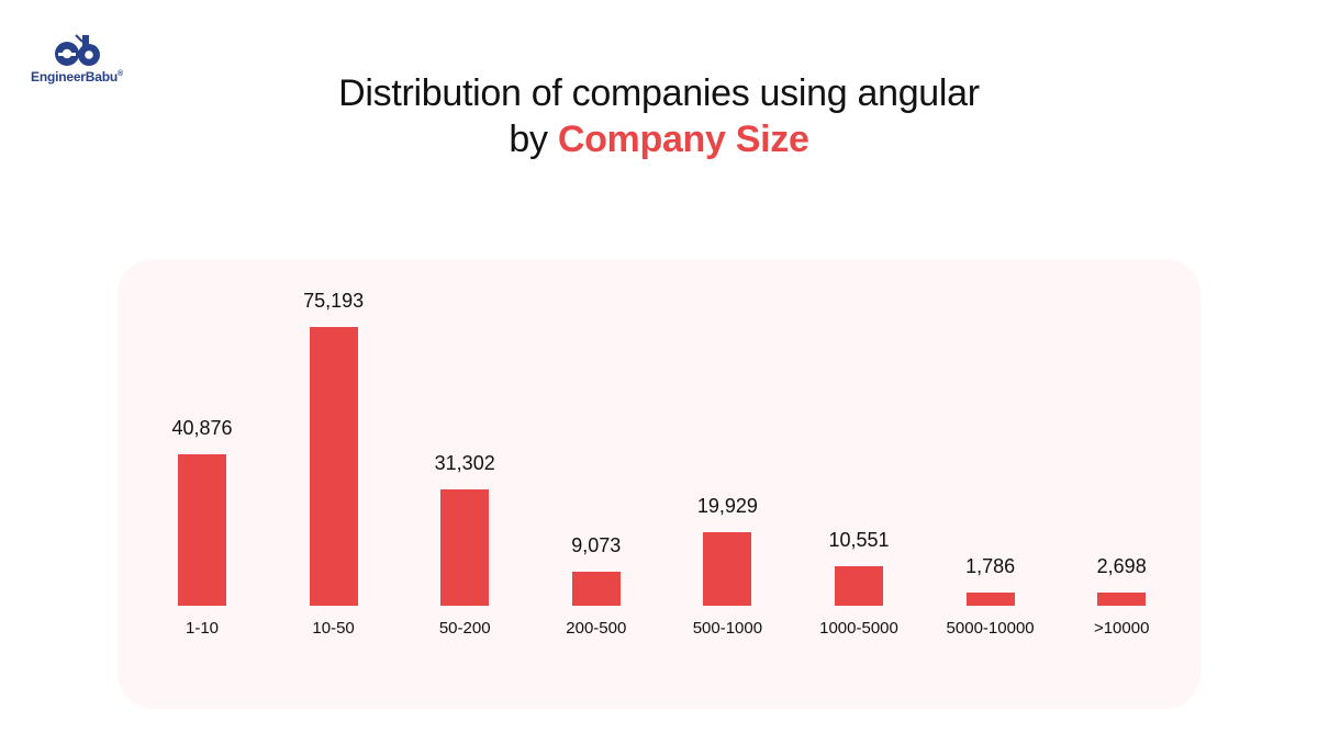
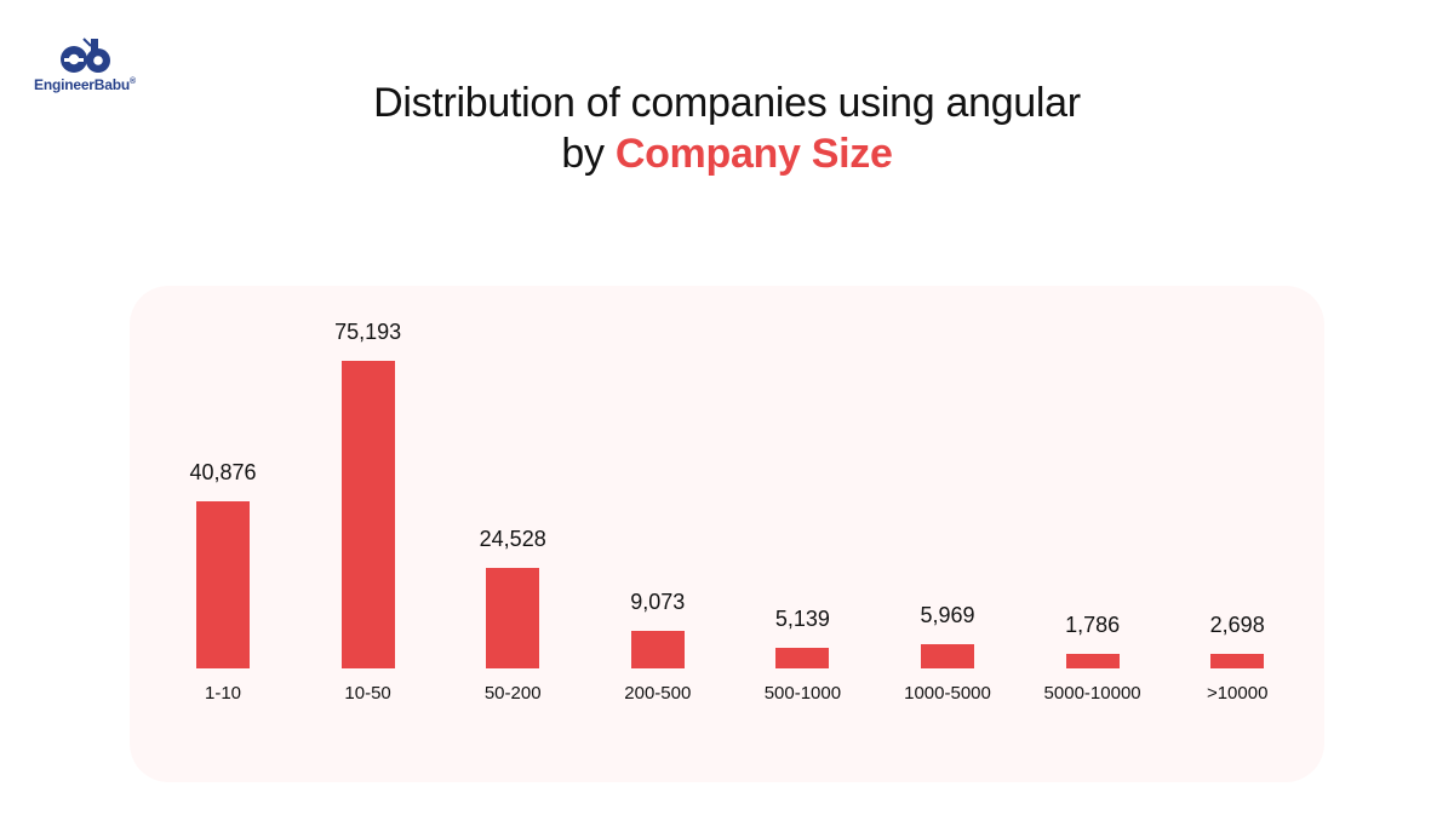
50-200: 31,302 -> 24,528
500-1000: 19,929 -> 5,139
1000-5000: 10,551 -> 5,969
